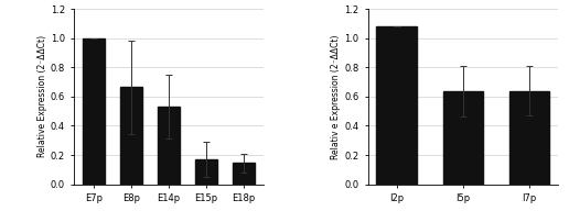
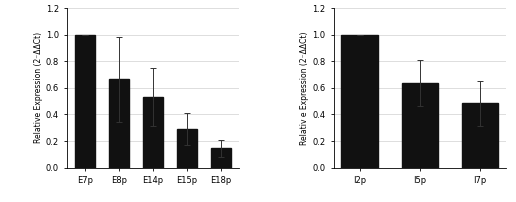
E15p: 0.17 -> 0.29
I2p: 1.08 -> 1.00
I7p: 0.64 -> 0.48
